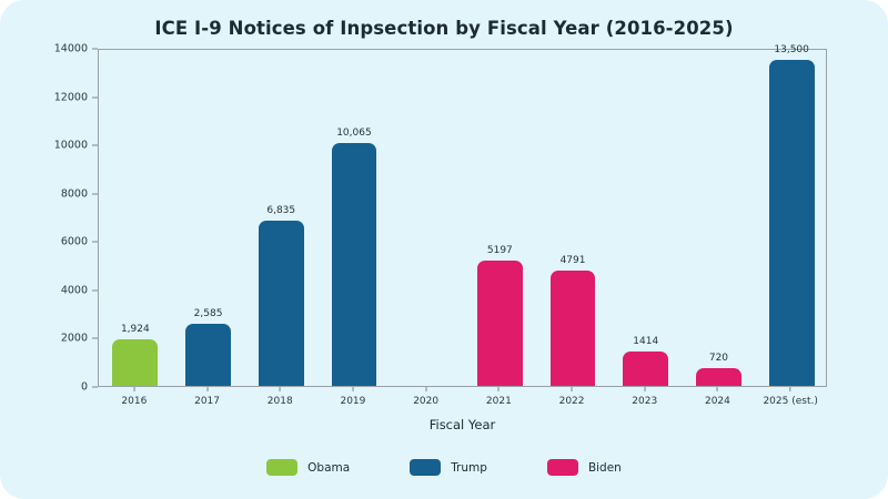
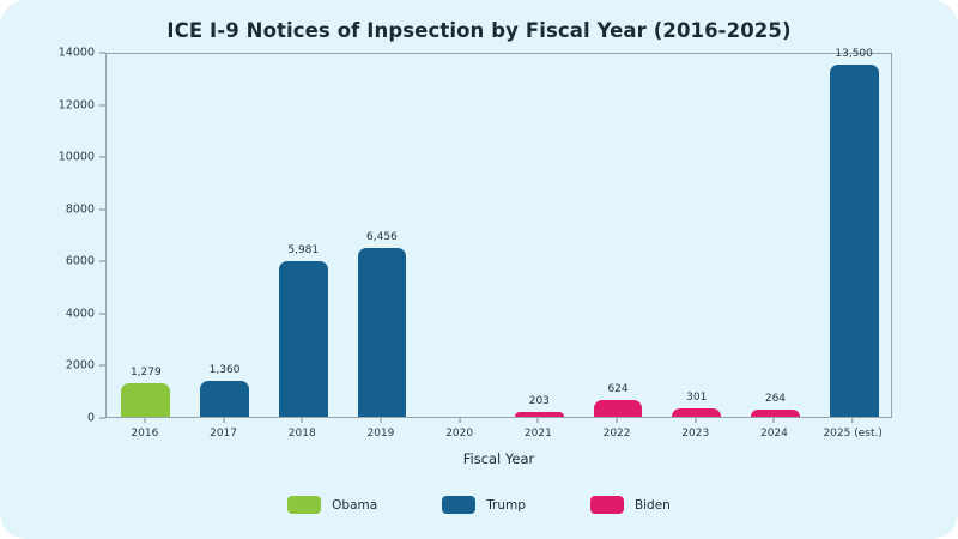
2016: 1,924 -> 1,279
2017: 2,585 -> 1,360
2018: 6,835 -> 5,981
2019: 10,065 -> 6,456
2021: 5197 -> 203
2022: 4791 -> 624
2023: 1414 -> 301
2024: 720 -> 264
